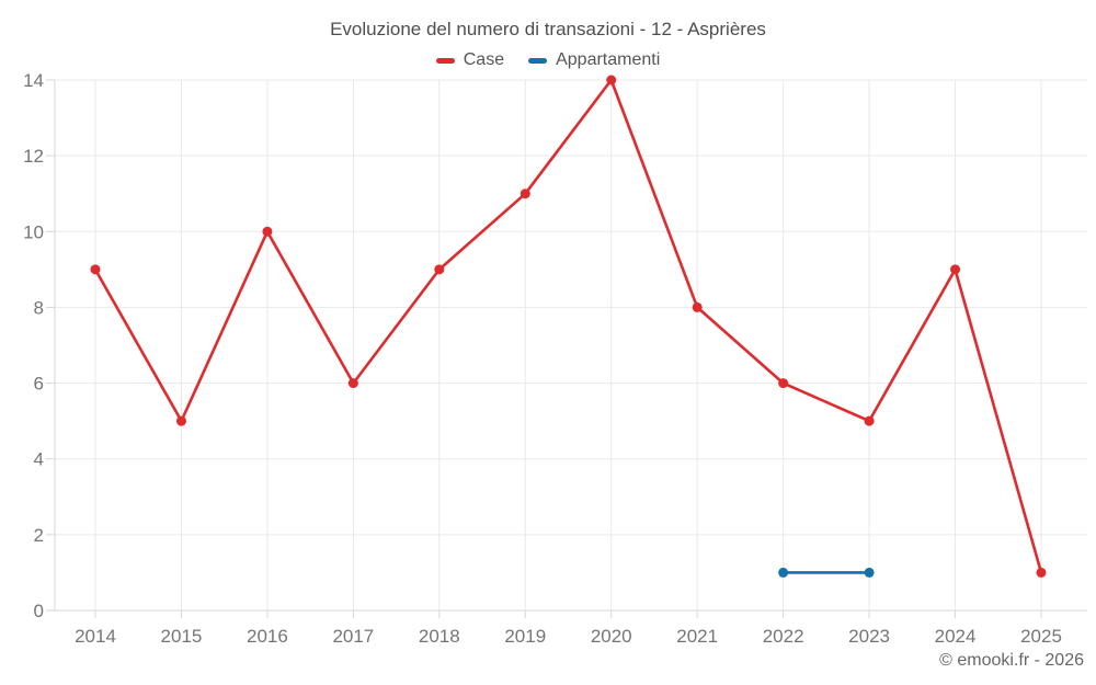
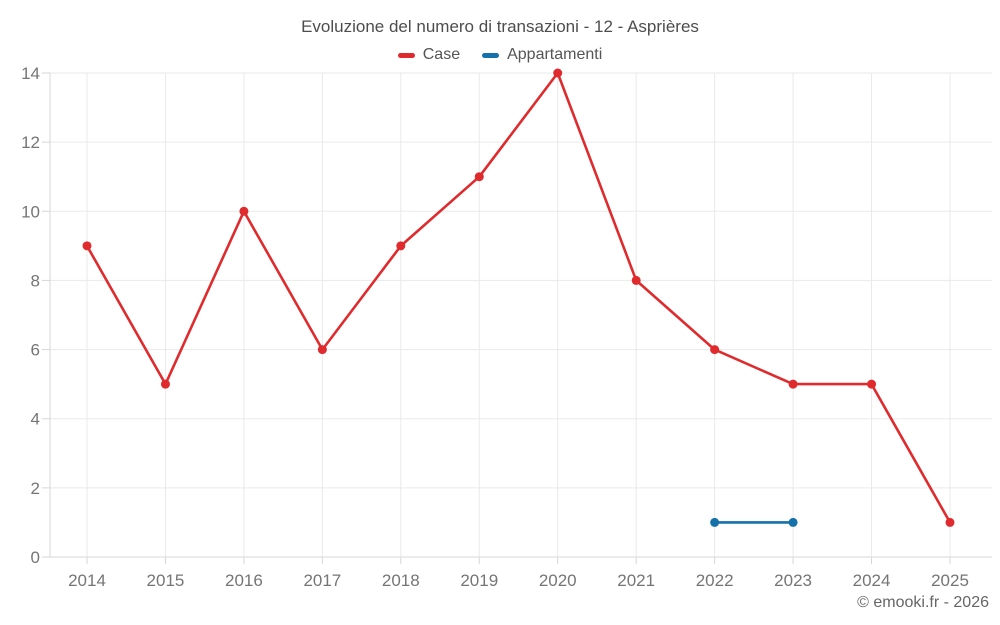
Case/2024: 9 -> 5
